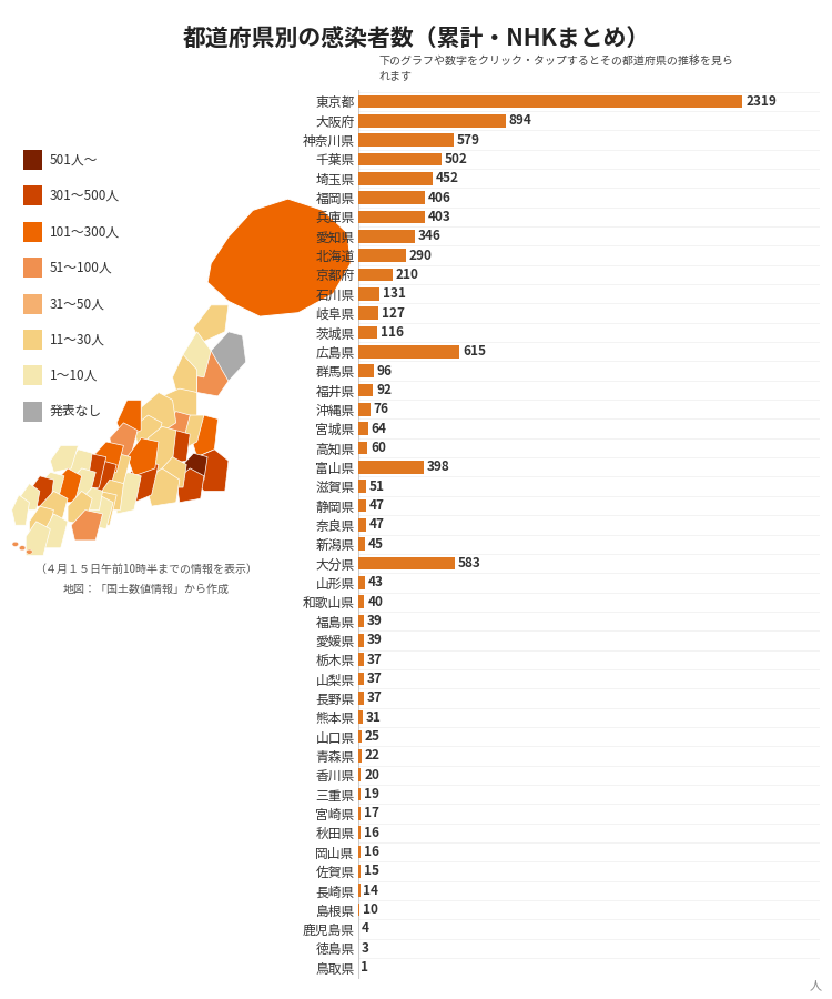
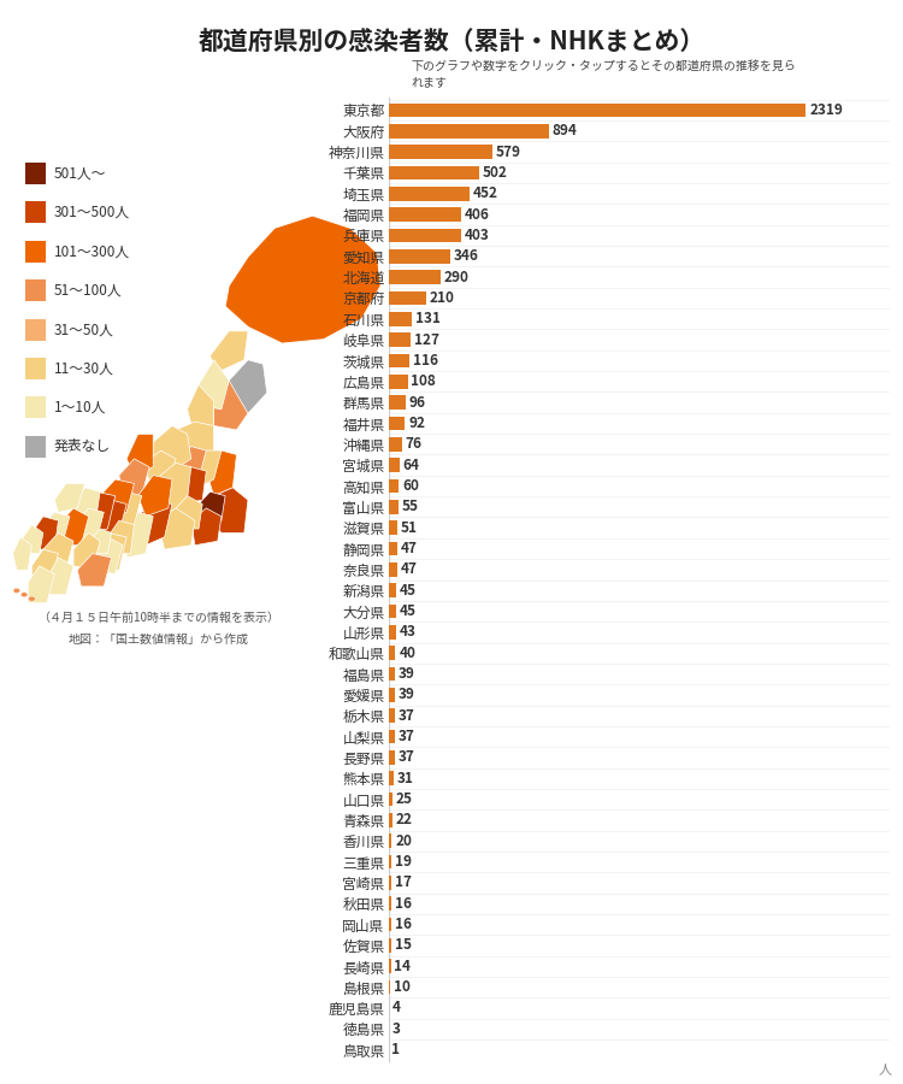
広島県: 615 -> 108
富山県: 398 -> 55
大分県: 583 -> 45
